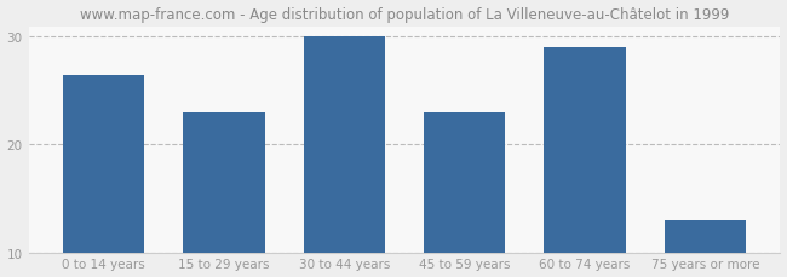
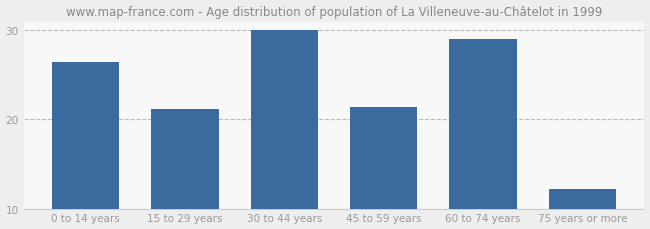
15 to 29 years: 23.0 -> 21.2
45 to 59 years: 23.0 -> 21.4
75 years or more: 13.0 -> 12.2
